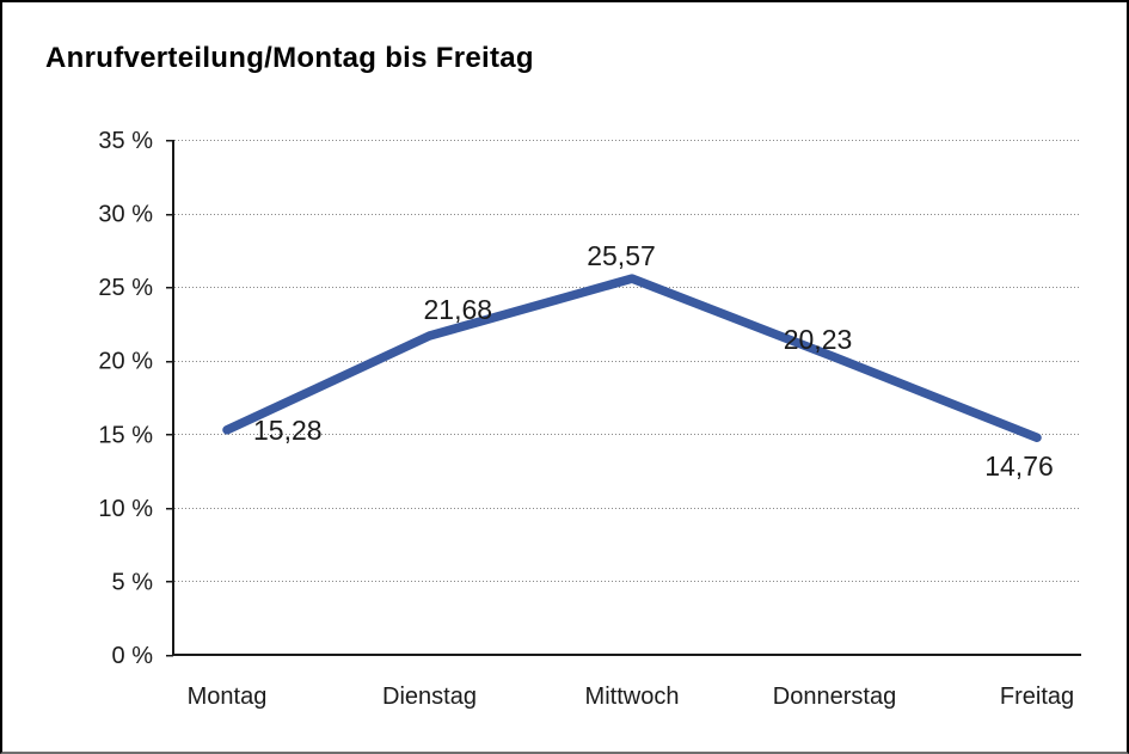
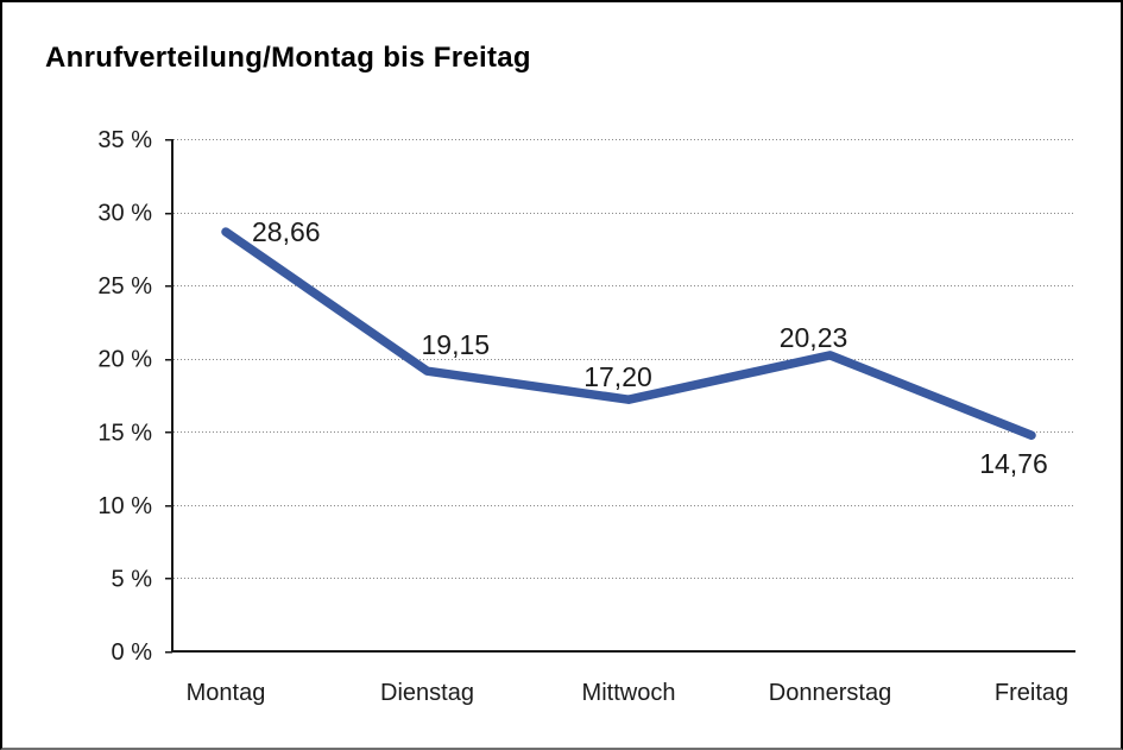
Montag: 15,28 -> 28,66
Dienstag: 21,68 -> 19,15
Mittwoch: 25,57 -> 17,20
